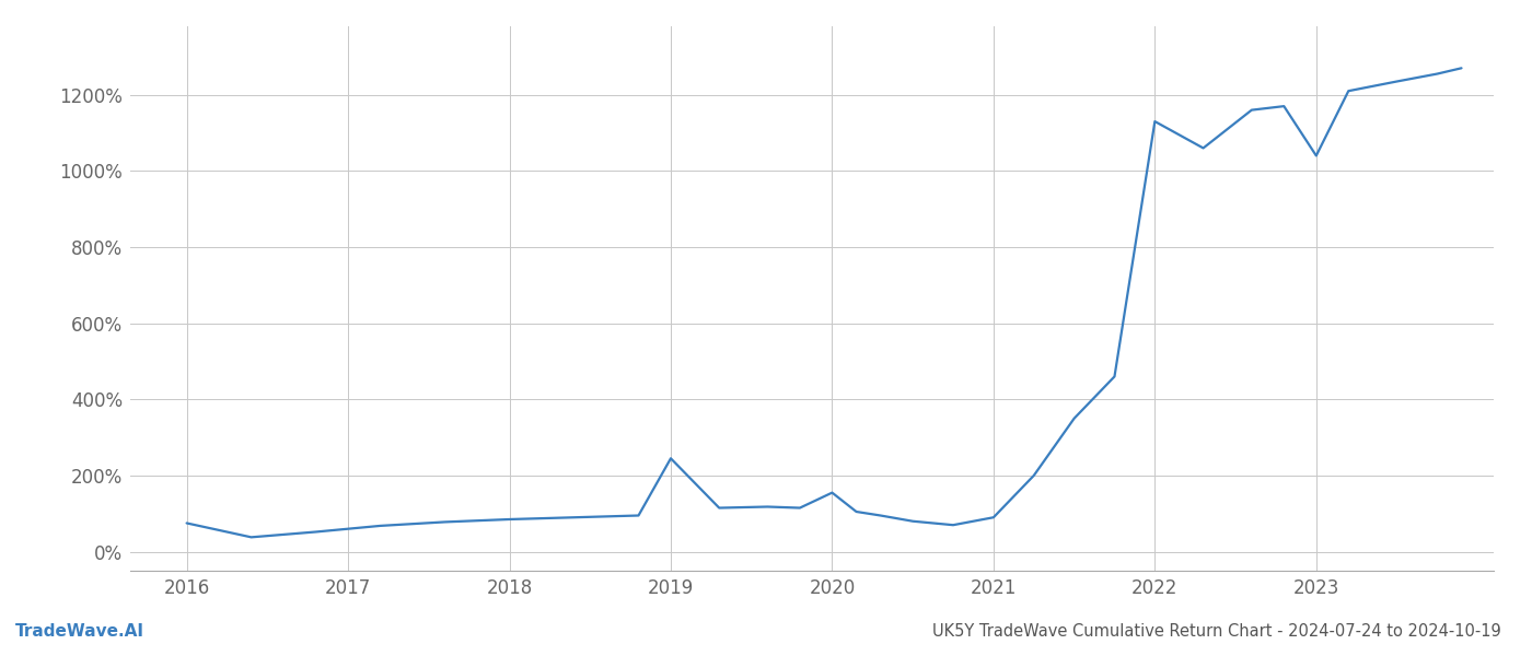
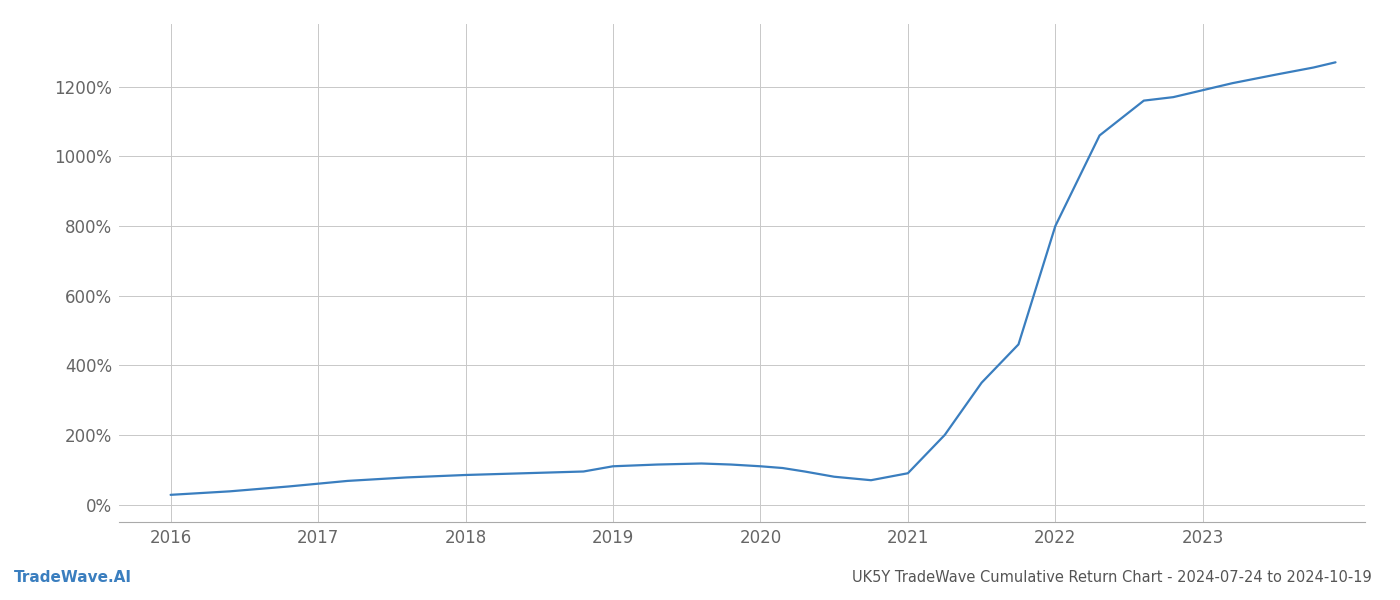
2016: 75% -> 28%
2019: 245% -> 110%
2020: 155% -> 110%
2022: 1130% -> 800%
2023: 1040% -> 1190%
